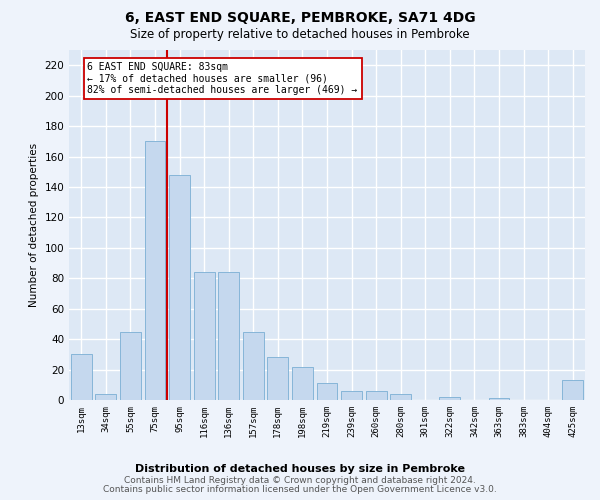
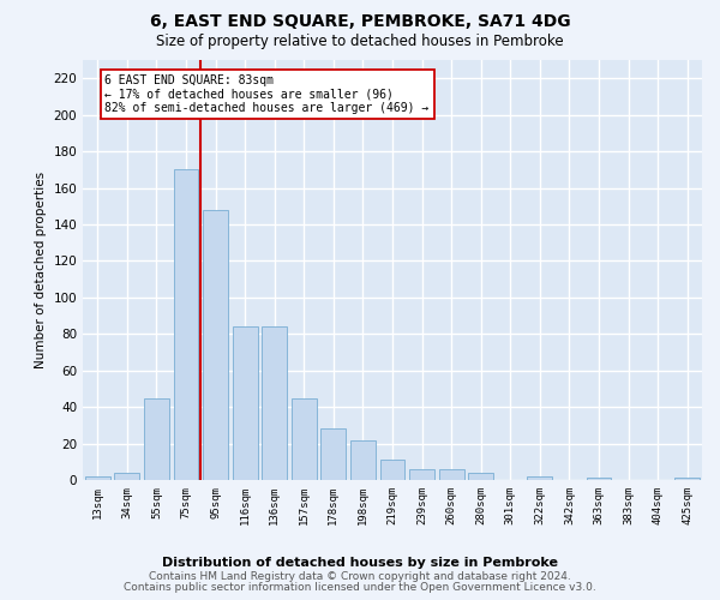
13sqm: 30 -> 2
425sqm: 13 -> 1
